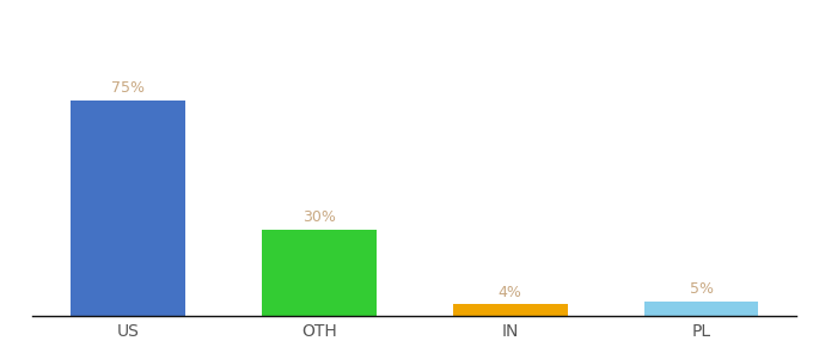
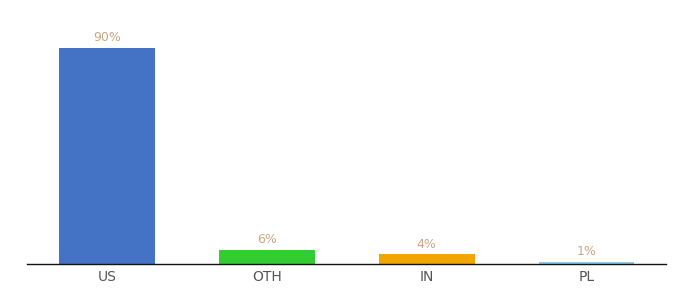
US: 75% -> 90%
OTH: 30% -> 6%
PL: 5% -> 1%
